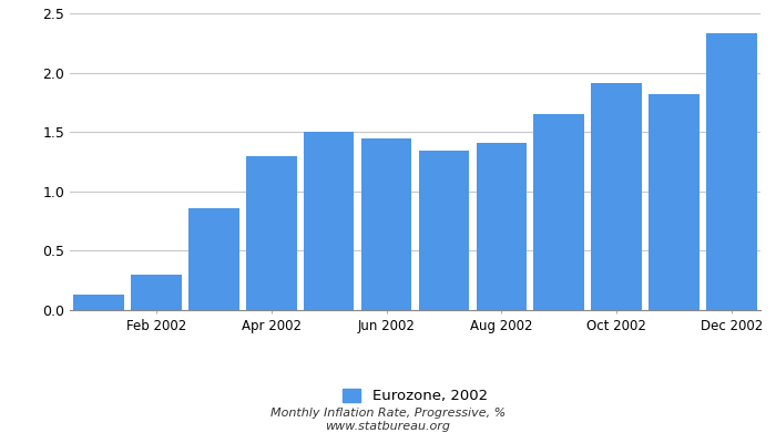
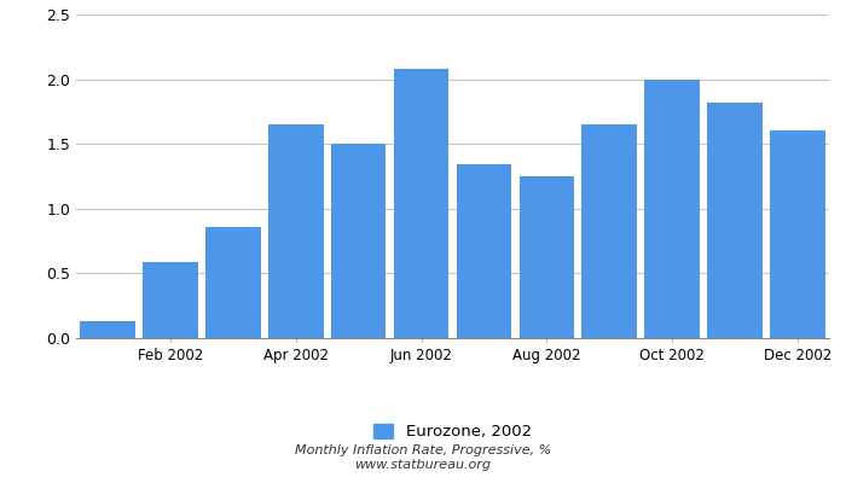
Feb 2002: 0.30 -> 0.59
Apr 2002: 1.30 -> 1.65
Jun 2002: 1.45 -> 2.08
Aug 2002: 1.41 -> 1.25
Oct 2002: 1.91 -> 2.00
Dec 2002: 2.33 -> 1.60
